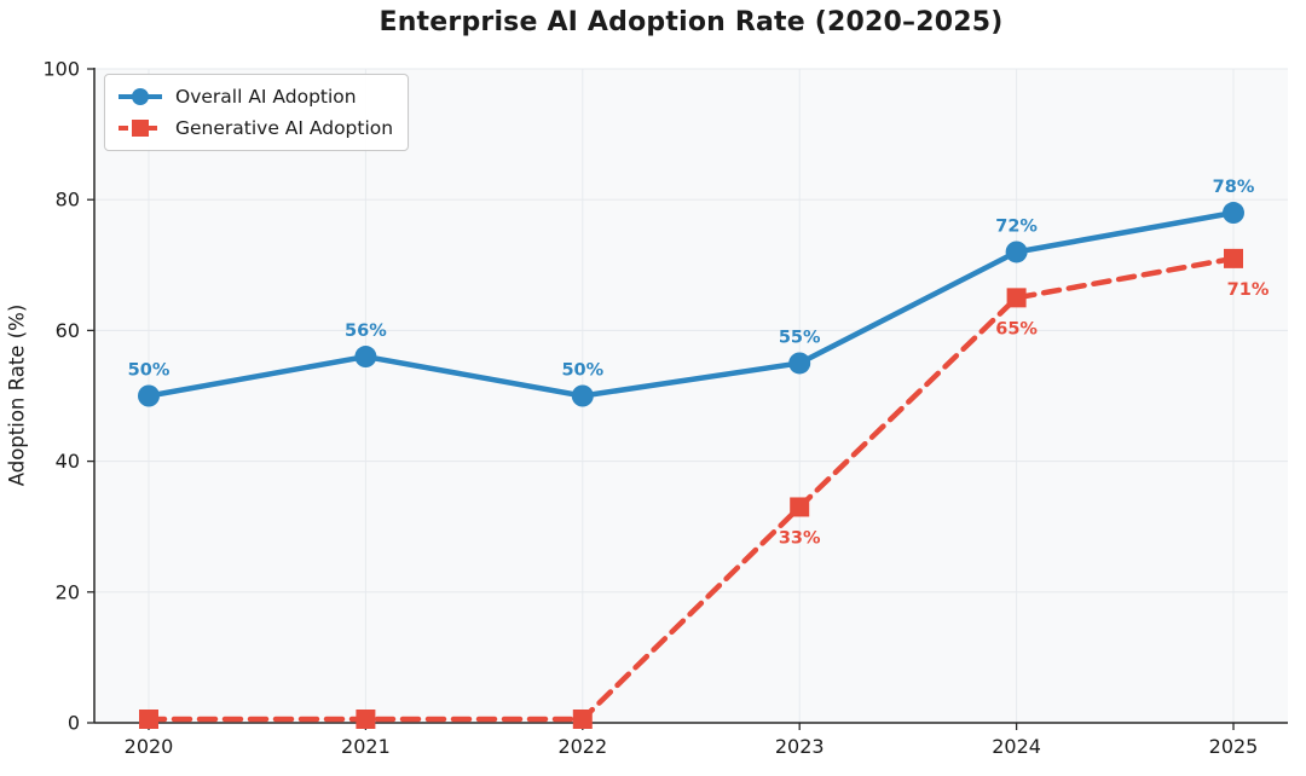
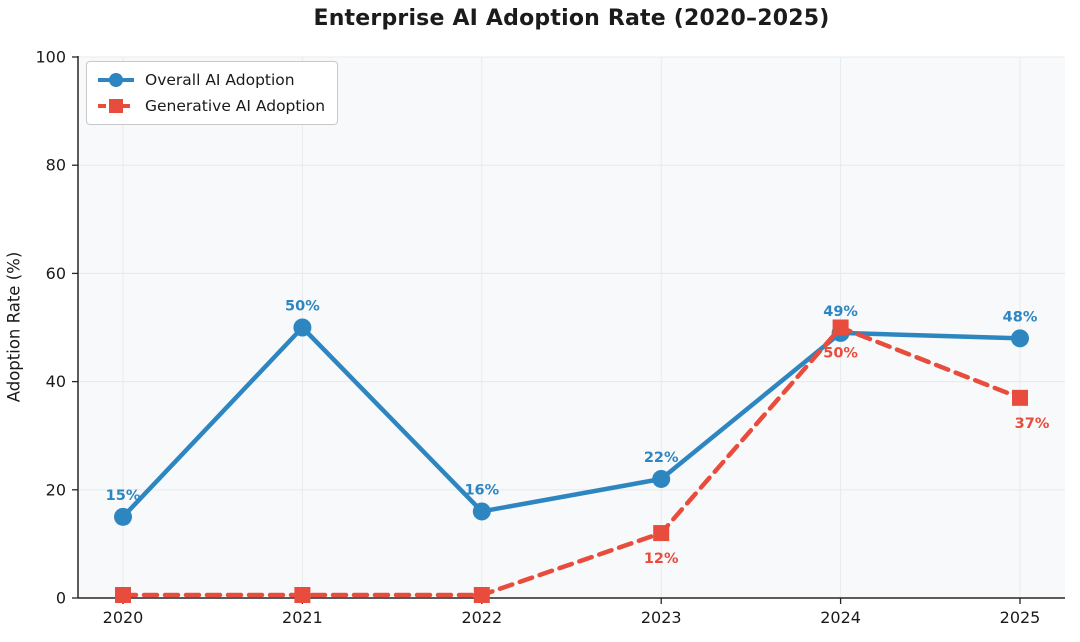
Overall AI Adoption/2020: 50% -> 15%
Overall AI Adoption/2021: 56% -> 50%
Overall AI Adoption/2022: 50% -> 16%
Overall AI Adoption/2023: 55% -> 22%
Generative AI Adoption/2023: 33% -> 12%
Overall AI Adoption/2024: 72% -> 49%
Generative AI Adoption/2024: 65% -> 50%
Overall AI Adoption/2025: 78% -> 48%
Generative AI Adoption/2025: 71% -> 37%
